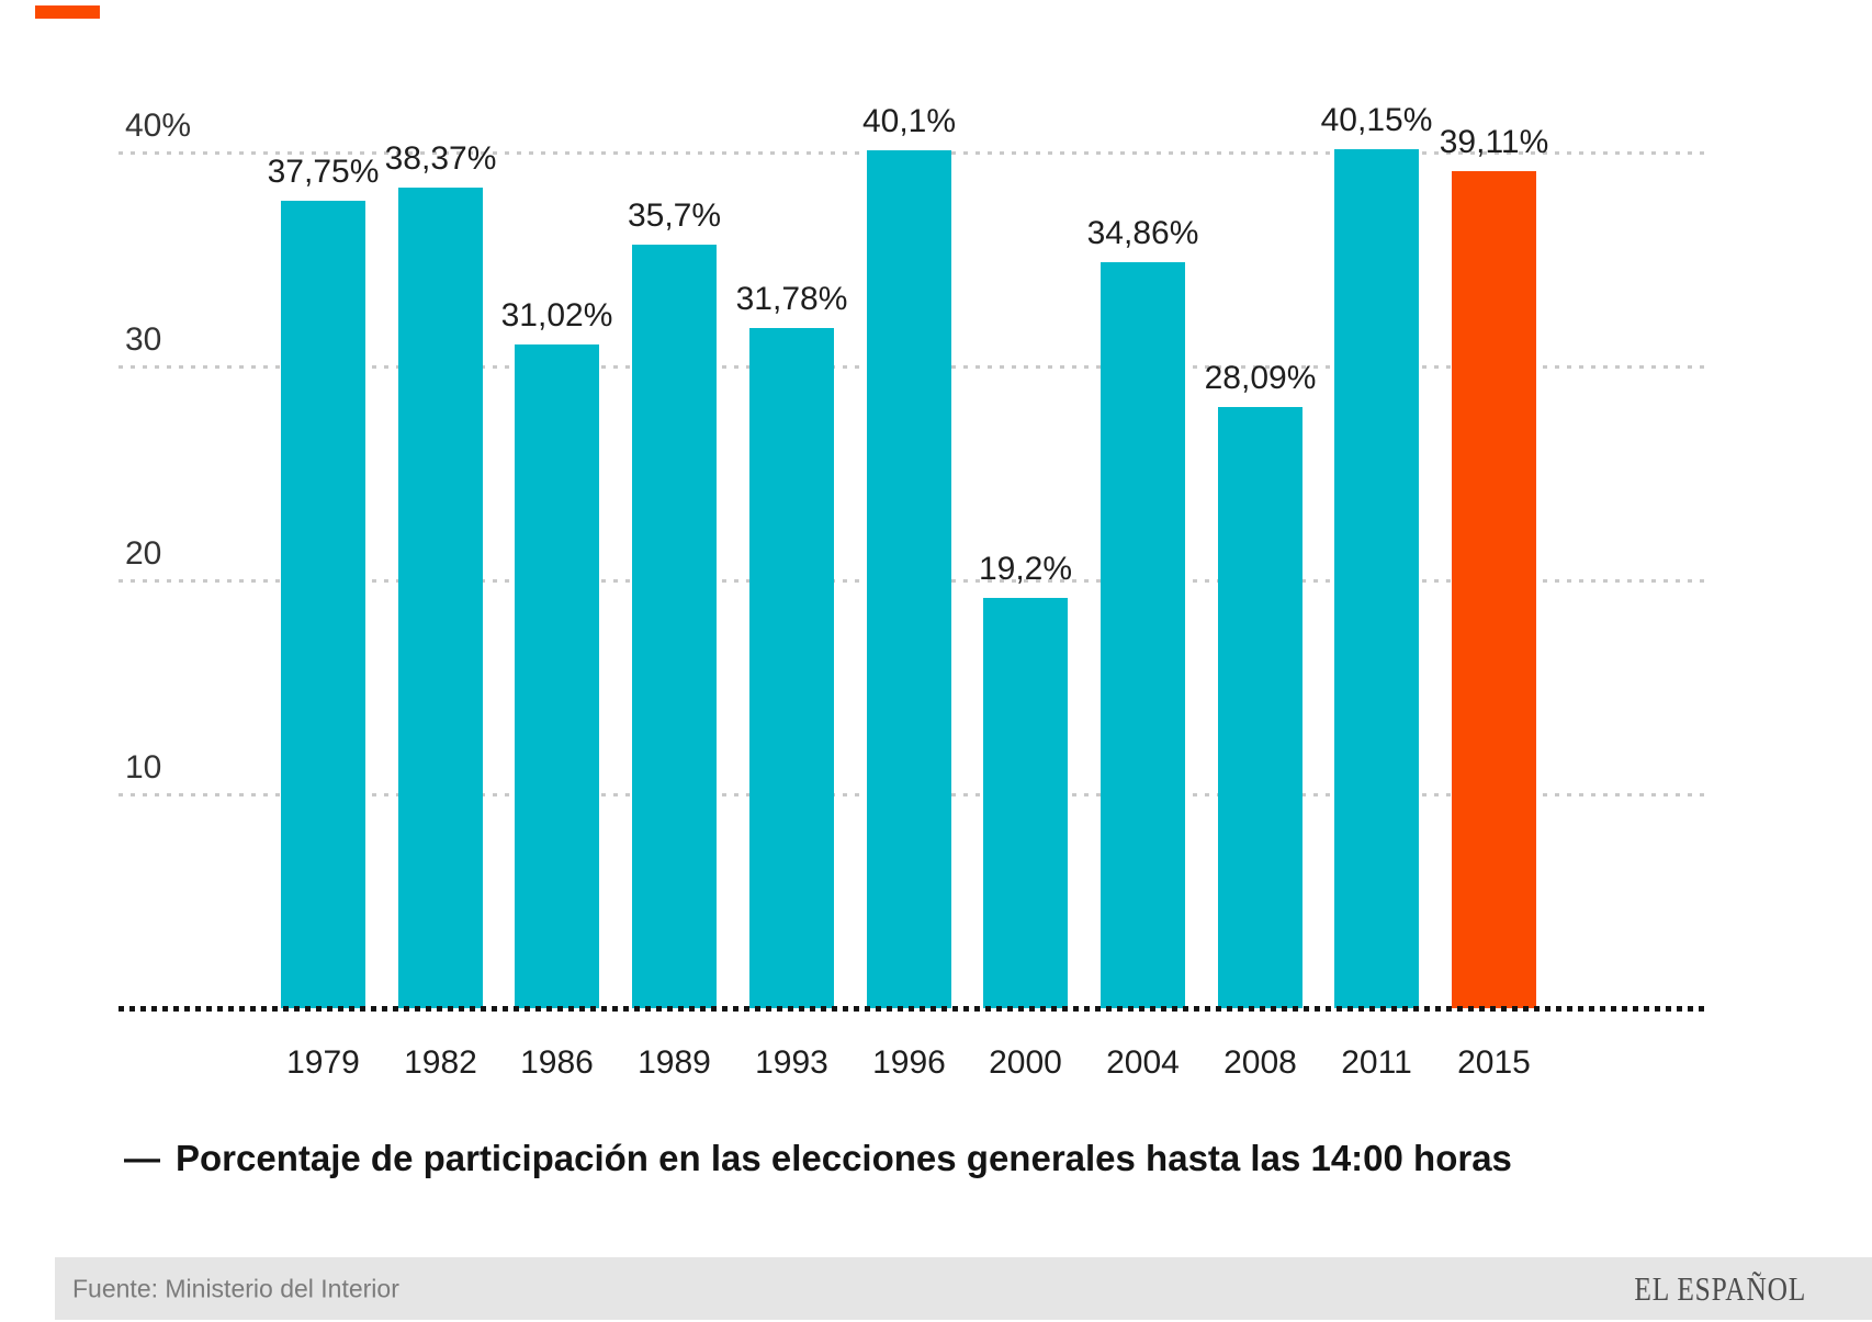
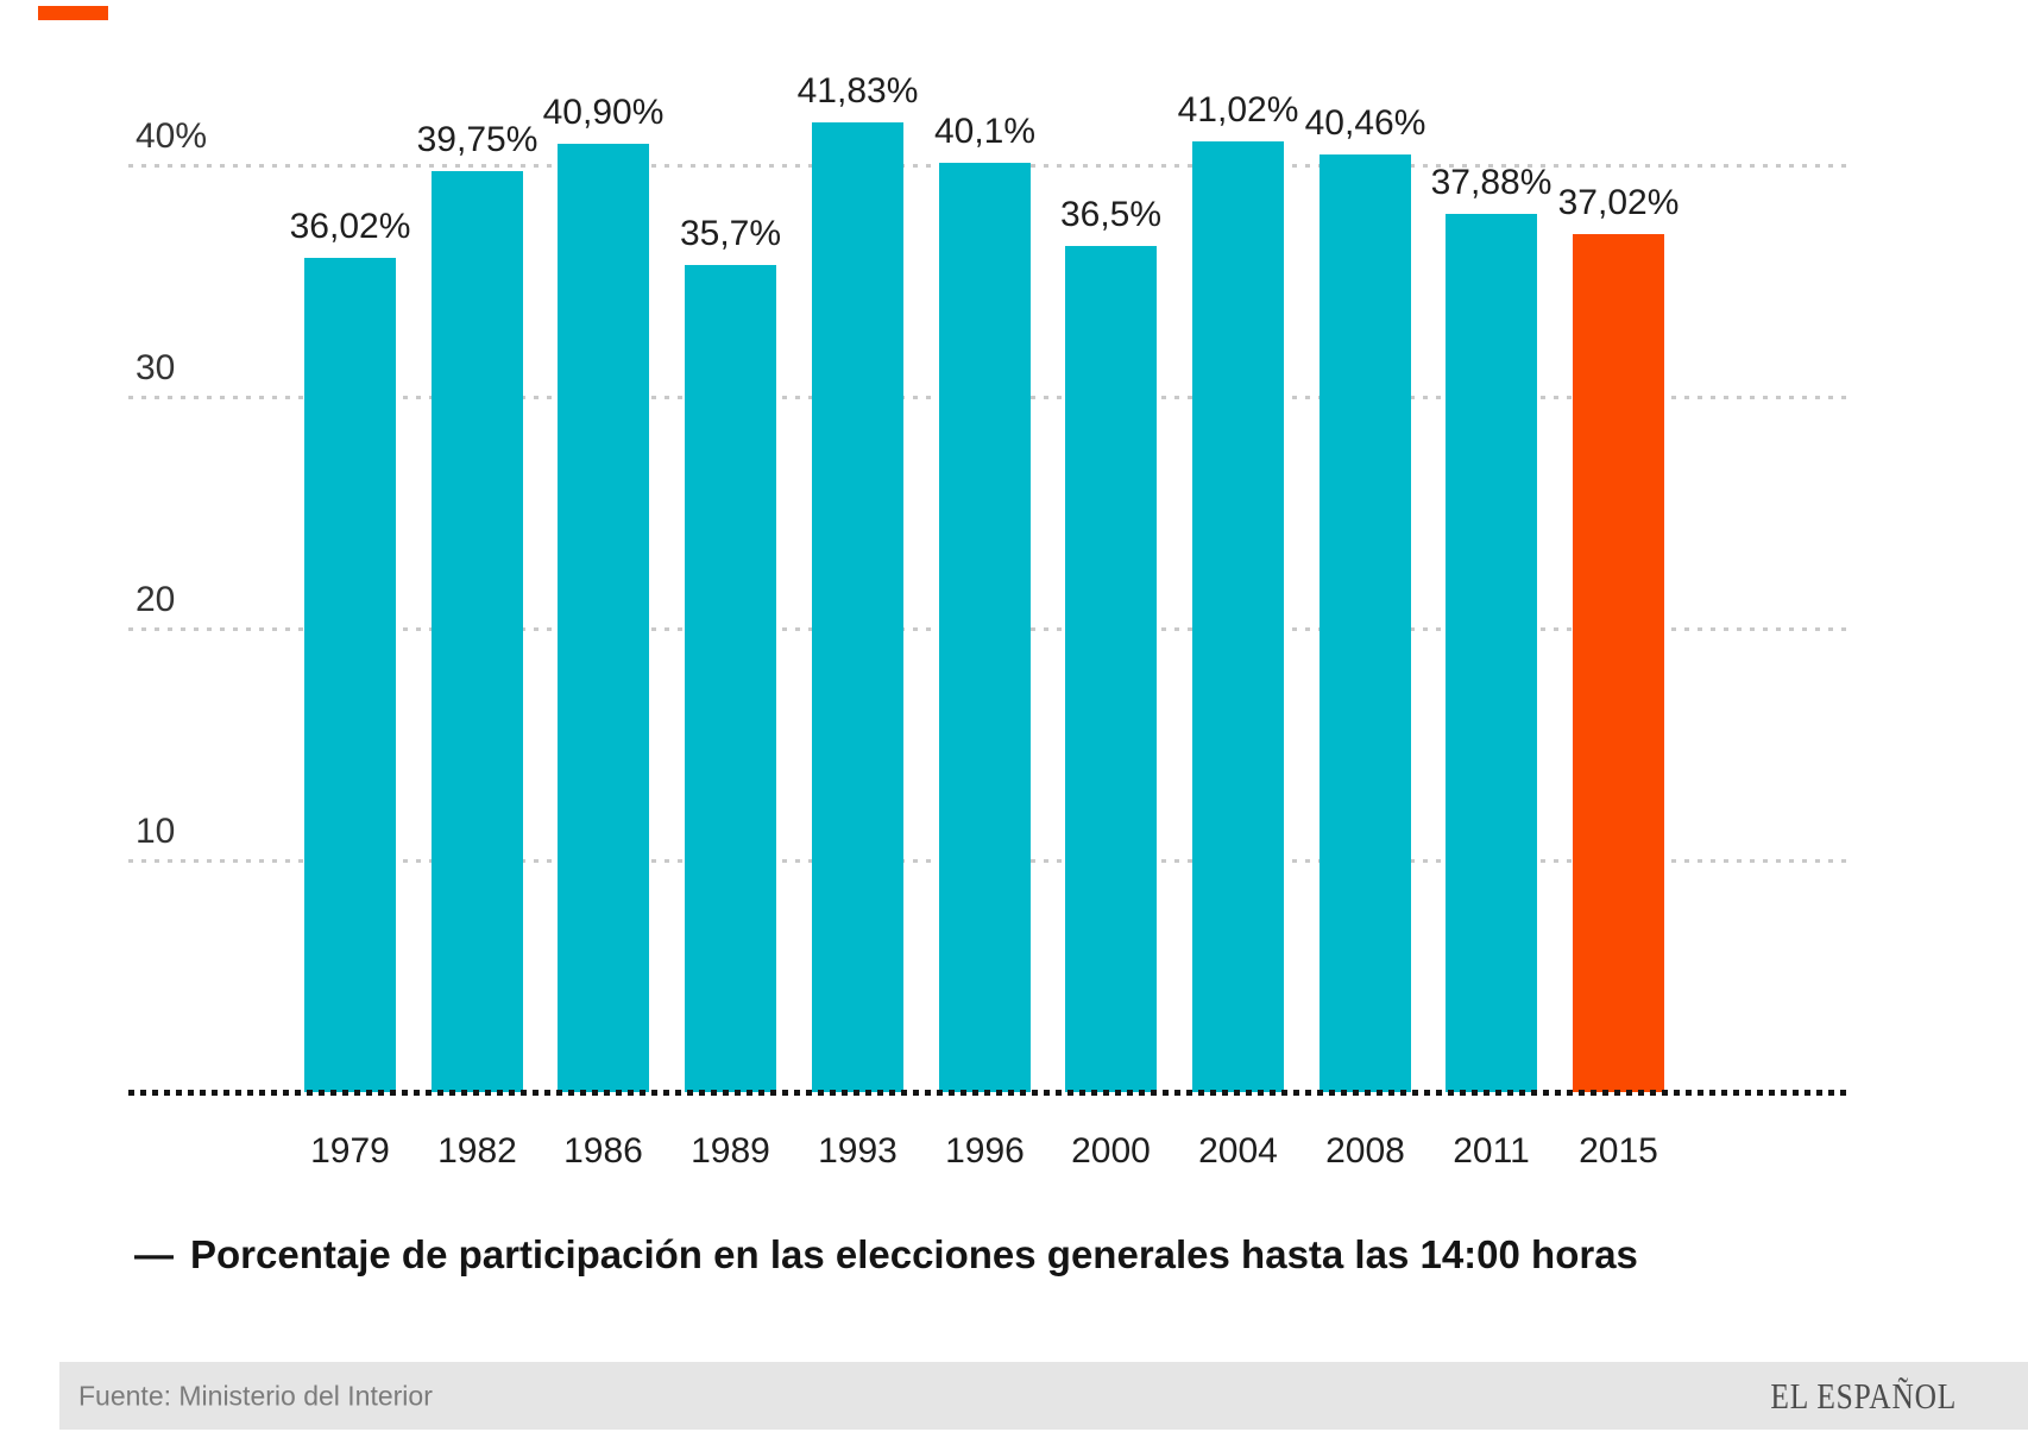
1979: 37,75% -> 36,02%
1982: 38,37% -> 39,75%
1986: 31,02% -> 40,90%
1993: 31,78% -> 41,83%
2000: 19,2% -> 36,5%
2004: 34,86% -> 41,02%
2008: 28,09% -> 40,46%
2011: 40,15% -> 37,88%
2015: 39,11% -> 37,02%
